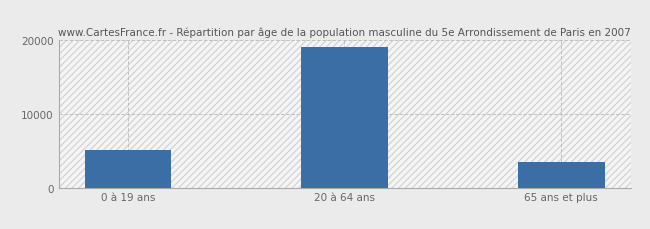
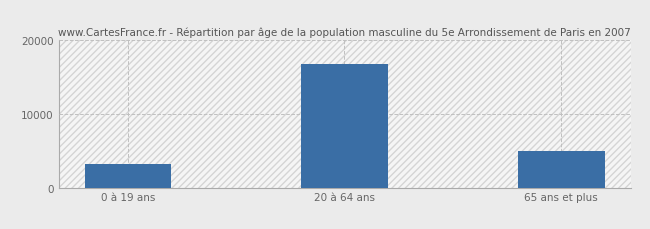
0 à 19 ans: 5000 -> 3200
20 à 64 ans: 19100 -> 16800
65 ans et plus: 3500 -> 5000
